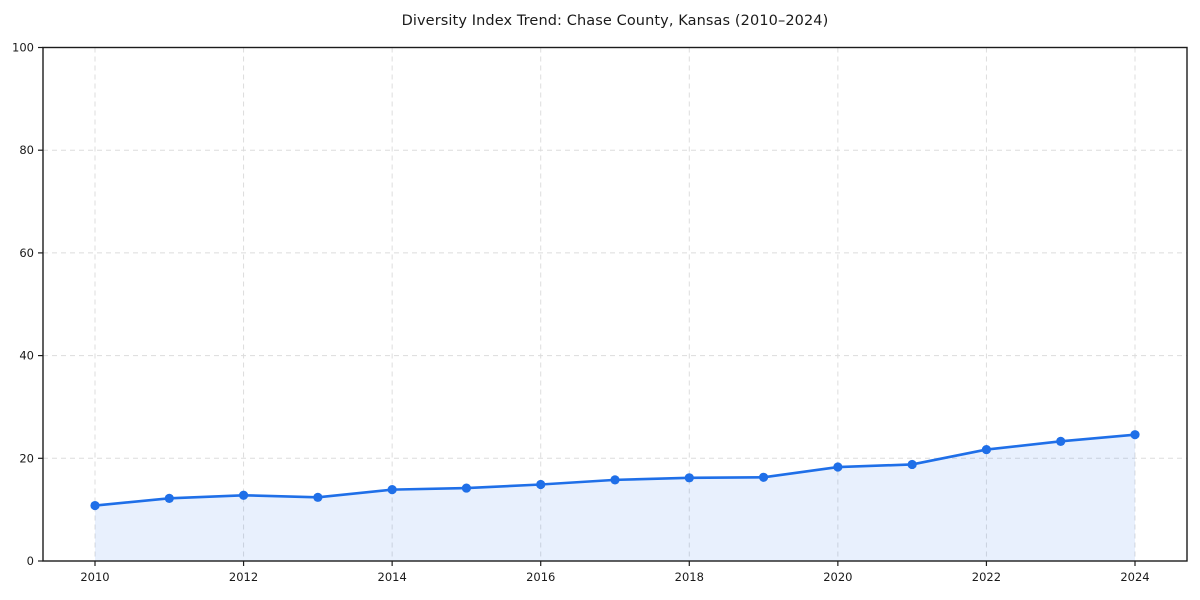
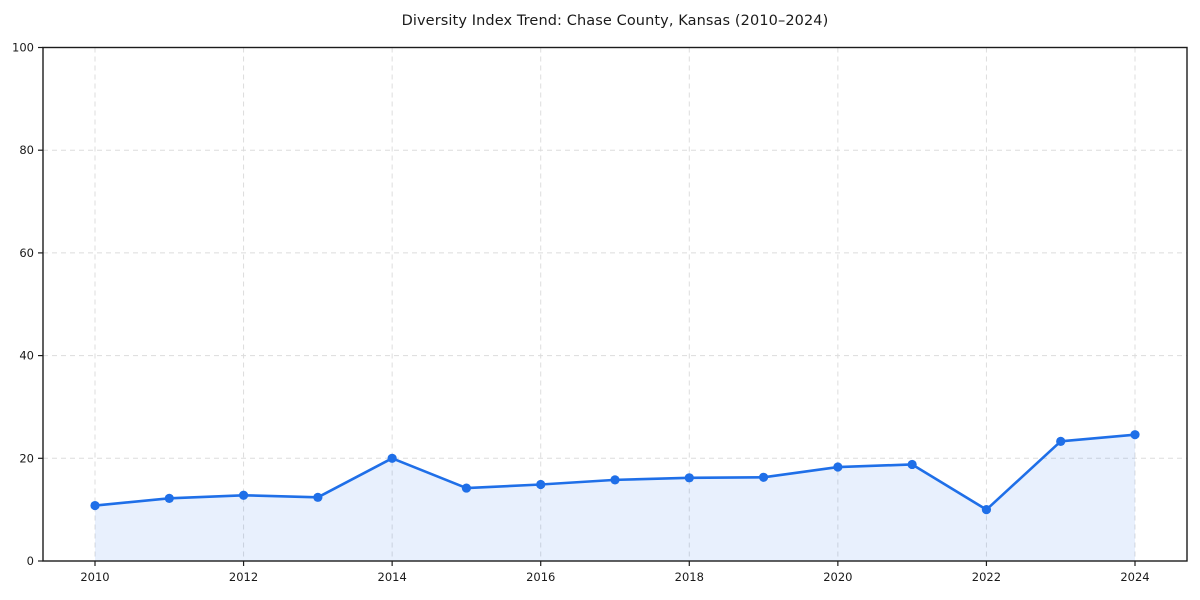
2014: 14 -> 20
2022: 22 -> 10
